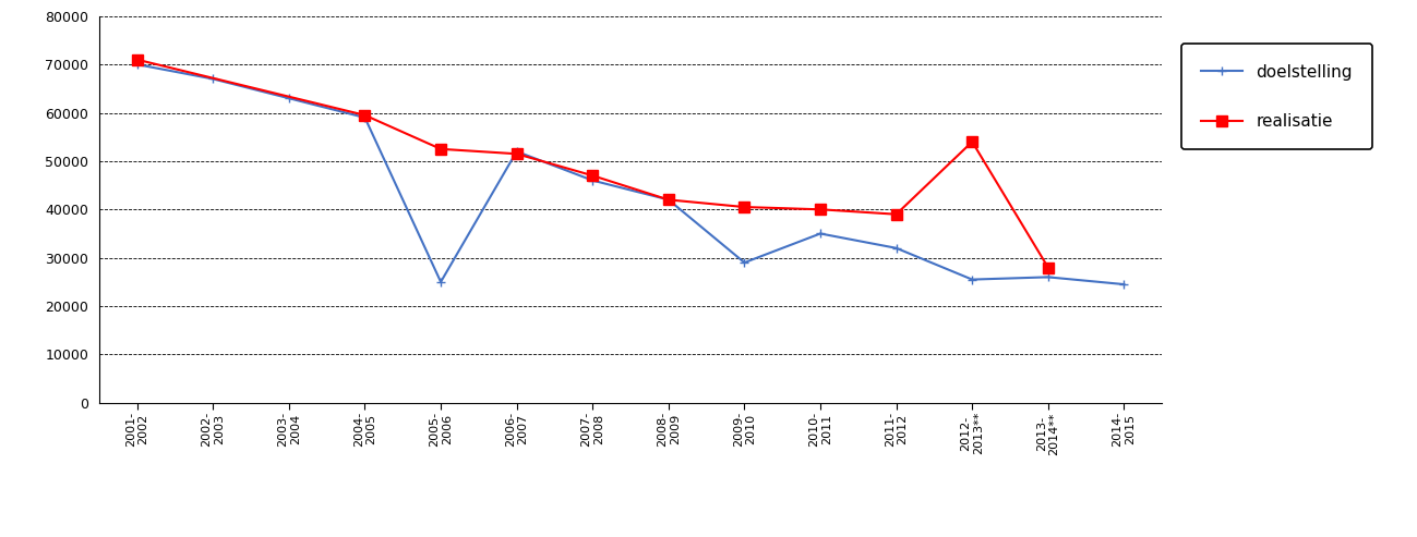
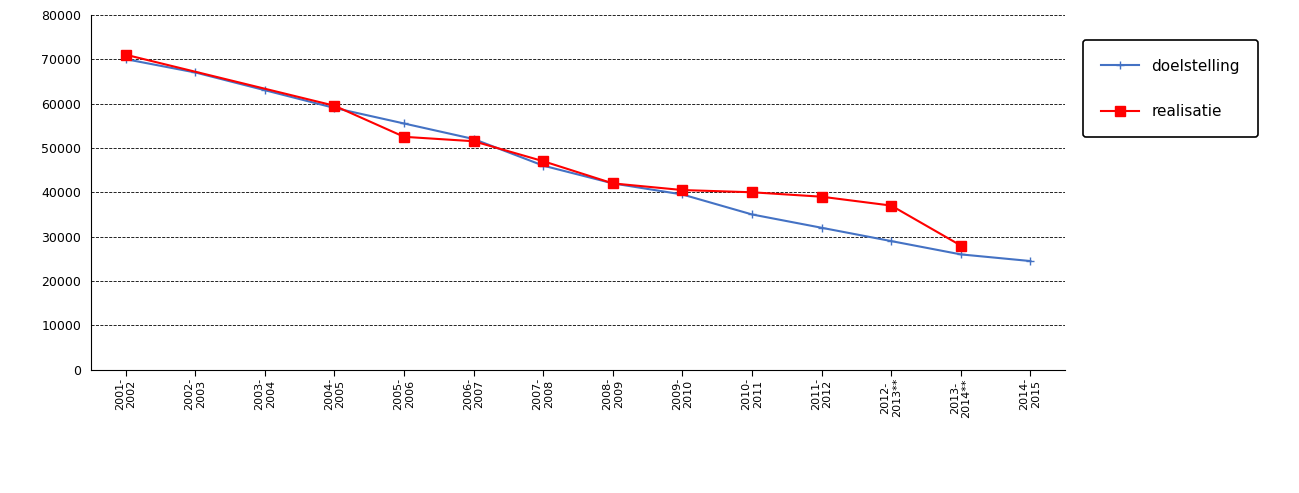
doelstelling/2005- 2006: 25000 -> 55500
doelstelling/2009- 2010: 29000 -> 39500
doelstelling/2012- 2013**: 25500 -> 29000
realisatie/2012- 2013**: 54000 -> 37000
